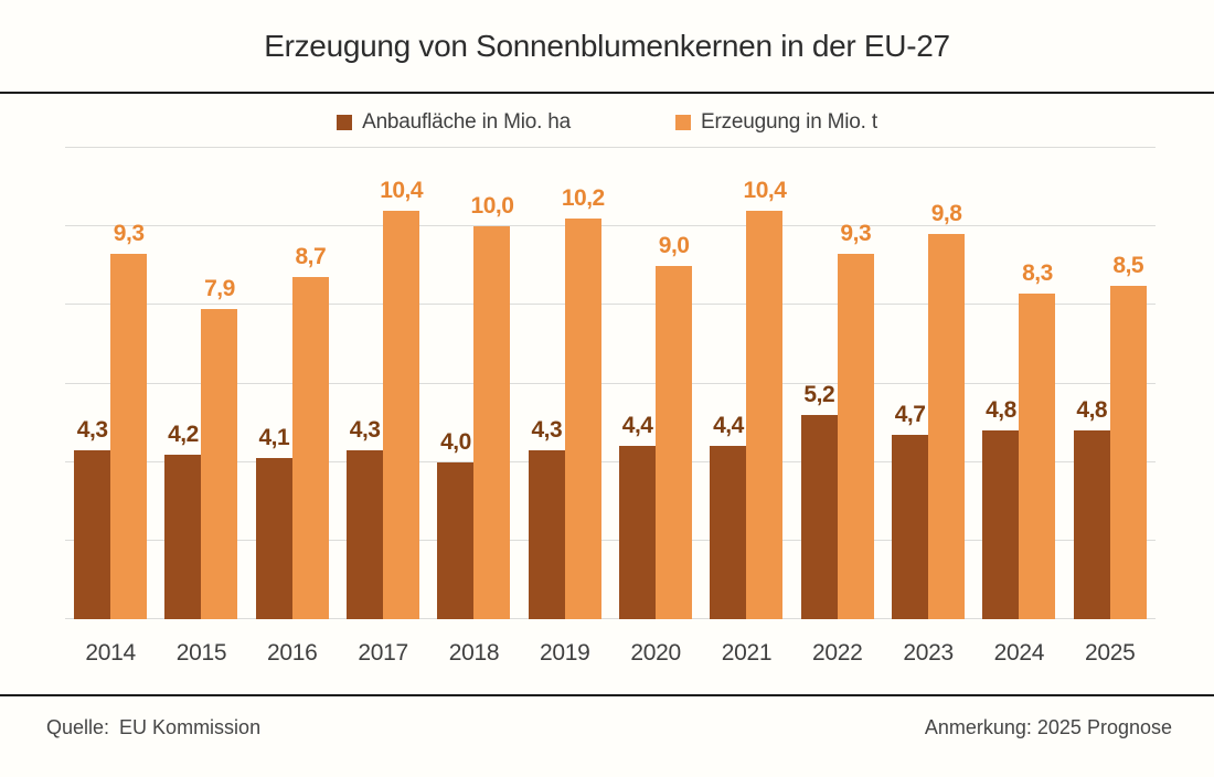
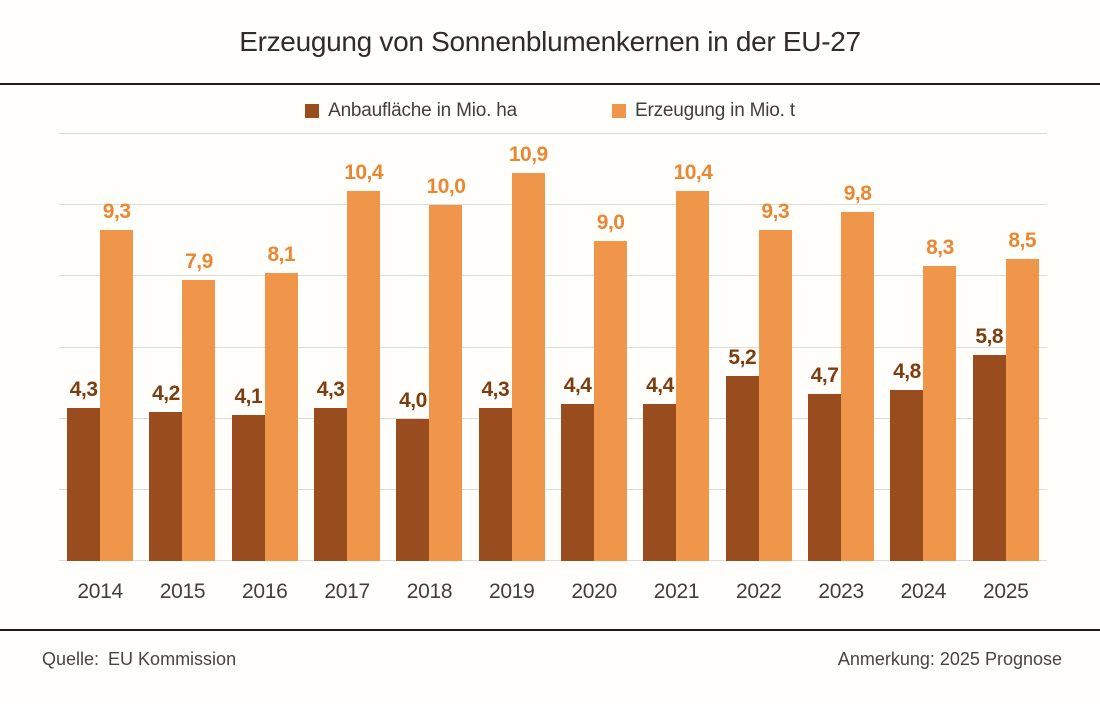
Erzeugung in Mio. t/2016: 8,7 -> 8,1
Erzeugung in Mio. t/2019: 10,2 -> 10,9
Anbaufläche in Mio. ha/2025: 4,8 -> 5,8
